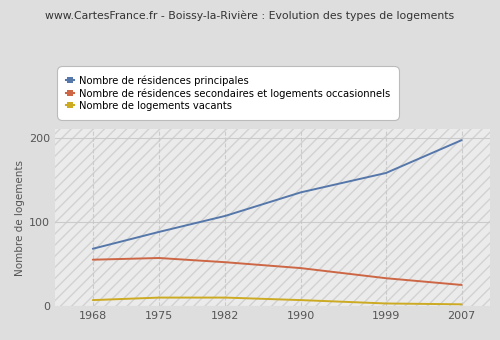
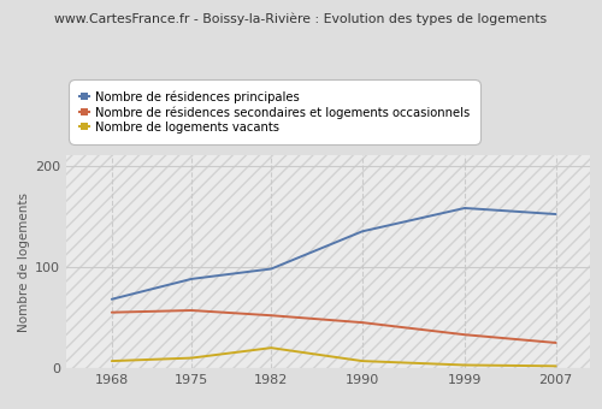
Nombre de résidences principales/1982: 107 -> 98
Nombre de logements vacants/1982: 10 -> 20
Nombre de résidences principales/2007: 197 -> 152
